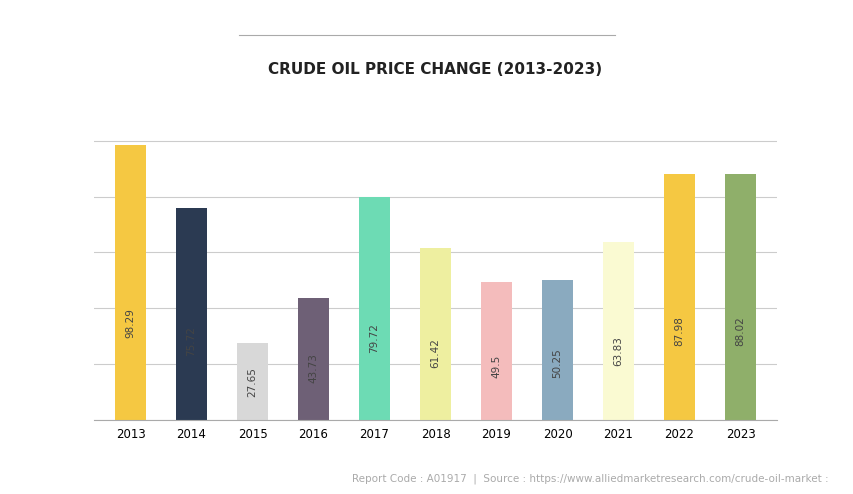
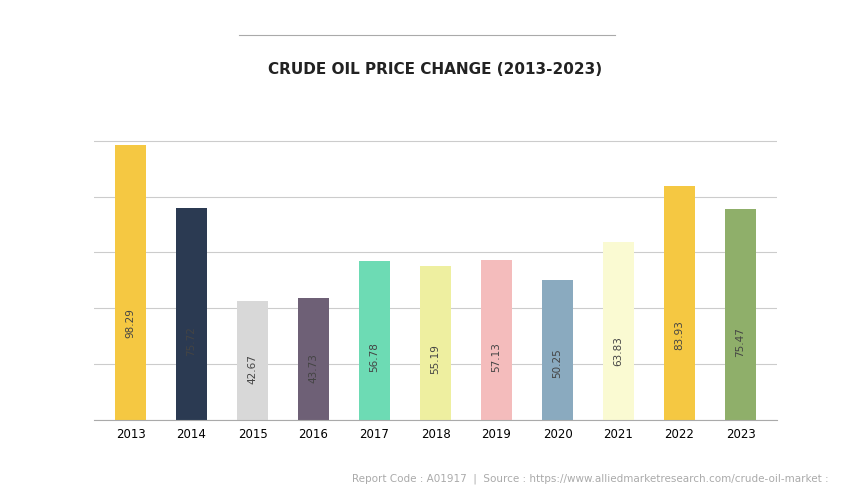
2015: 27.65 -> 42.67
2017: 79.72 -> 56.78
2018: 61.42 -> 55.19
2019: 49.5 -> 57.13
2022: 87.98 -> 83.93
2023: 88.02 -> 75.47
